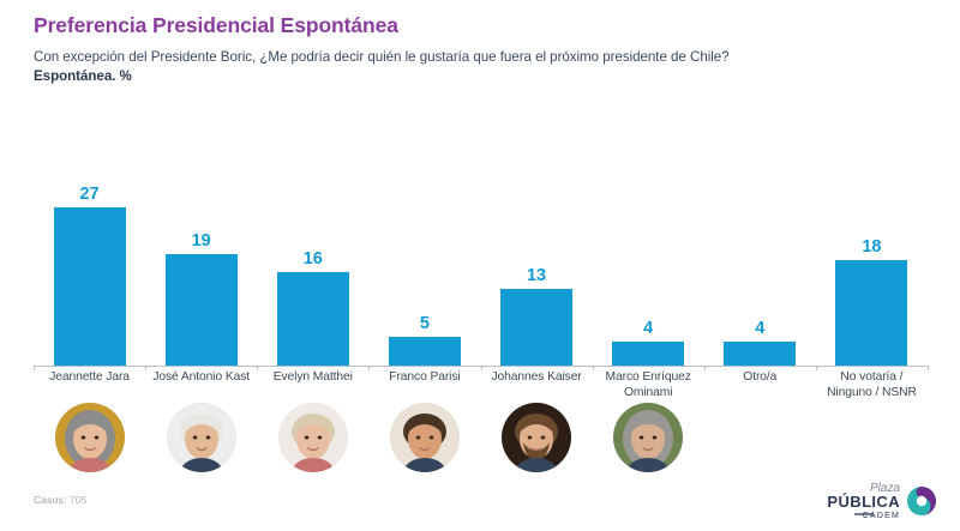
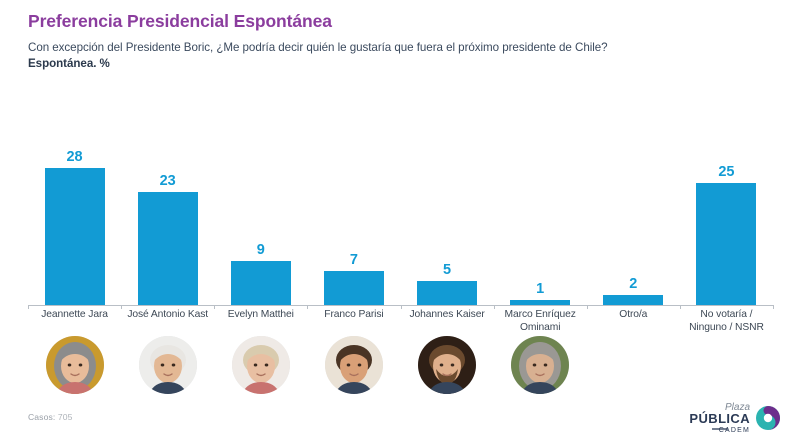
Jeannette Jara: 27 -> 28
José Antonio Kast: 19 -> 23
Evelyn Matthei: 16 -> 9
Franco Parisi: 5 -> 7
Johannes Kaiser: 13 -> 5
Marco Enríquez Ominami: 4 -> 1
Otro/a: 4 -> 2
No votaría / Ninguno / NSNR: 18 -> 25
